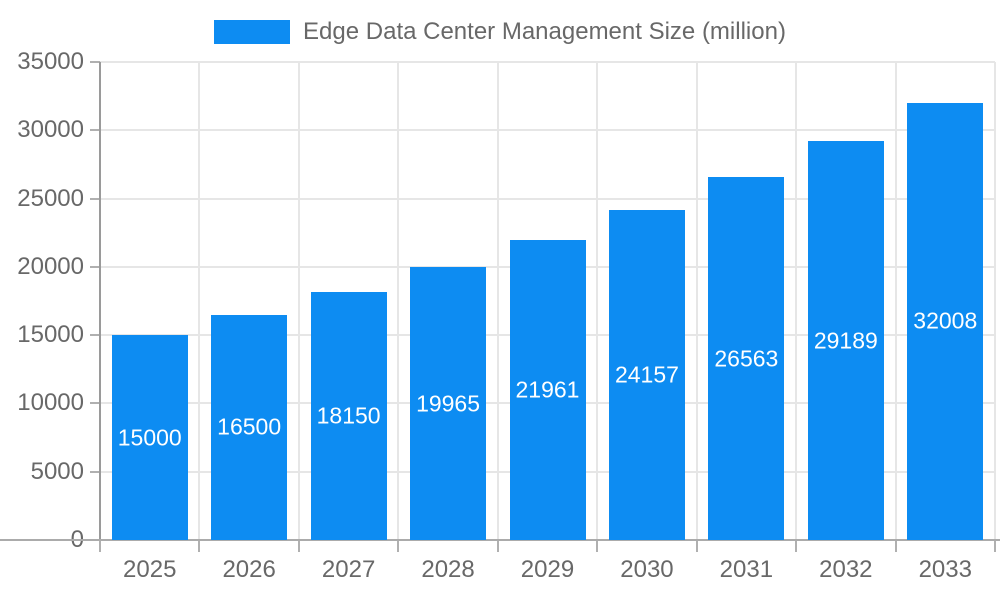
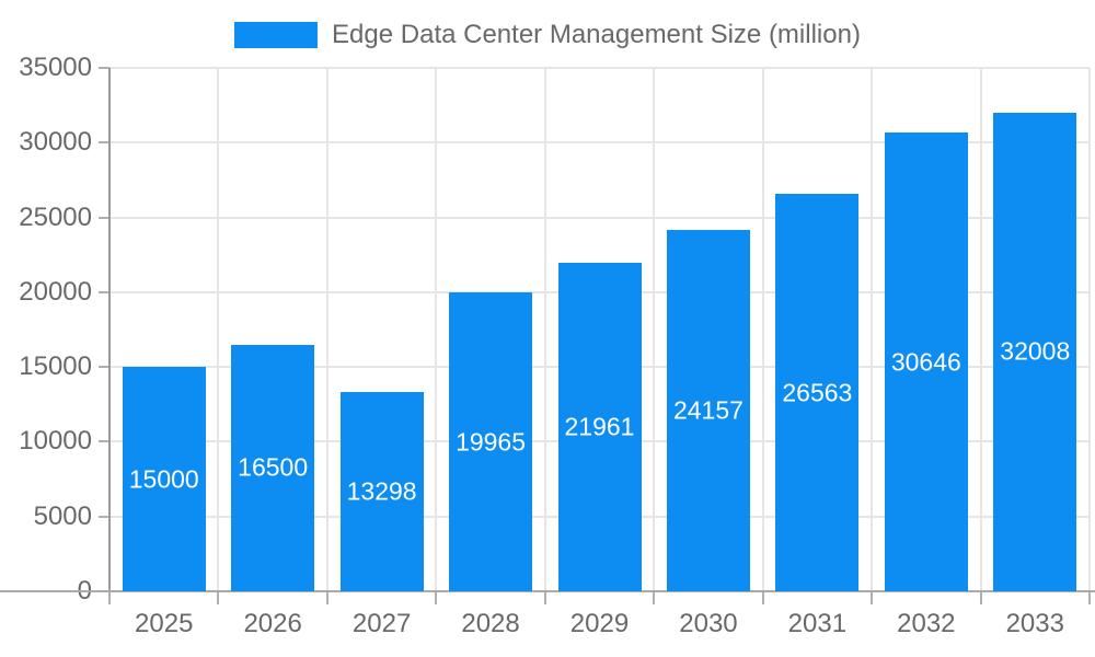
2027: 18150 -> 13298
2032: 29189 -> 30646
